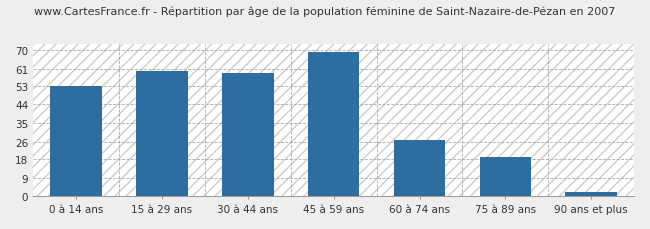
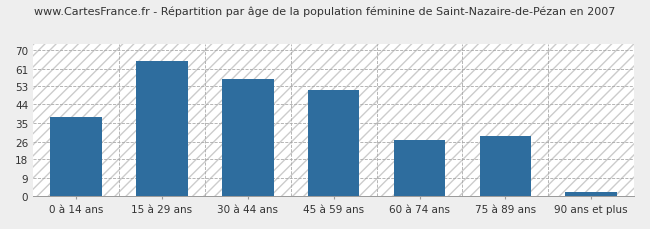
0 à 14 ans: 53 -> 38
15 à 29 ans: 60 -> 65
30 à 44 ans: 59 -> 56
45 à 59 ans: 69 -> 51
75 à 89 ans: 19 -> 29
